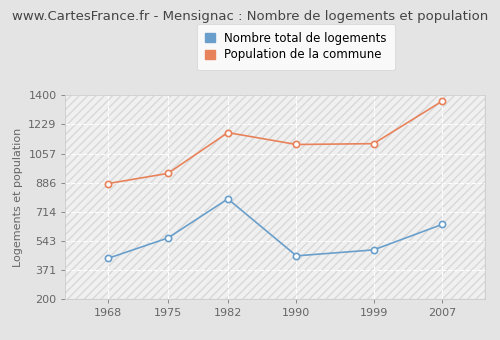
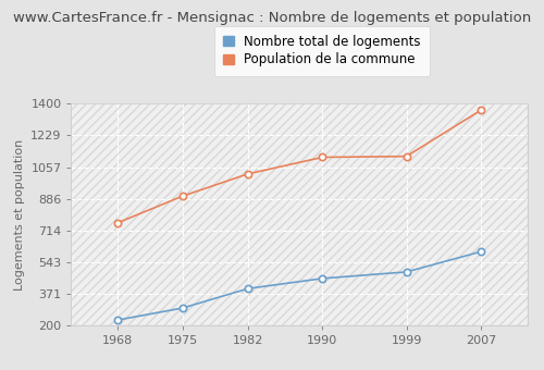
Nombre total de logements/1968: 440 -> 230
Population de la commune/1968: 880 -> 760
Nombre total de logements/1975: 560 -> 300
Population de la commune/1975: 940 -> 900
Nombre total de logements/1982: 790 -> 400
Population de la commune/1982: 1180 -> 1020
Nombre total de logements/2007: 640 -> 600
